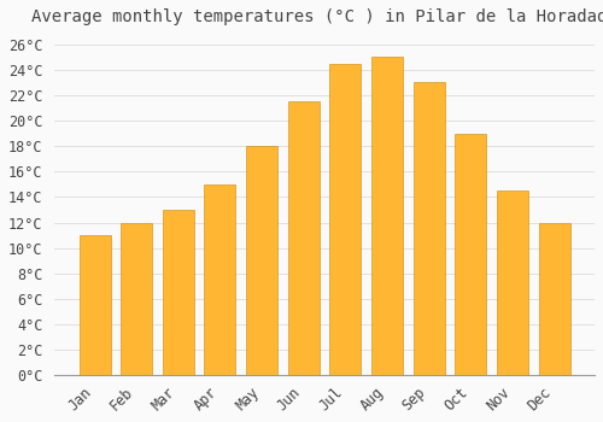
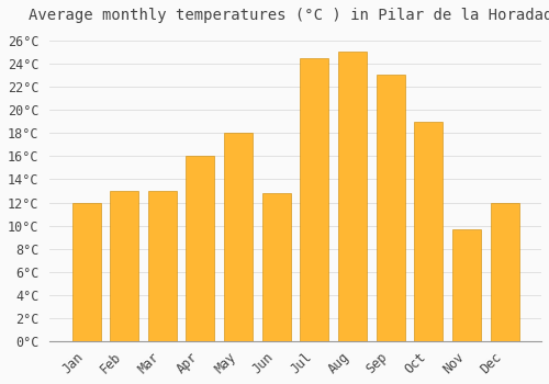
Jan: 11.0°C -> 12.0°C
Feb: 12.0°C -> 13.0°C
Apr: 15.0°C -> 16.0°C
Jun: 21.5°C -> 12.8°C
Nov: 14.5°C -> 9.7°C
